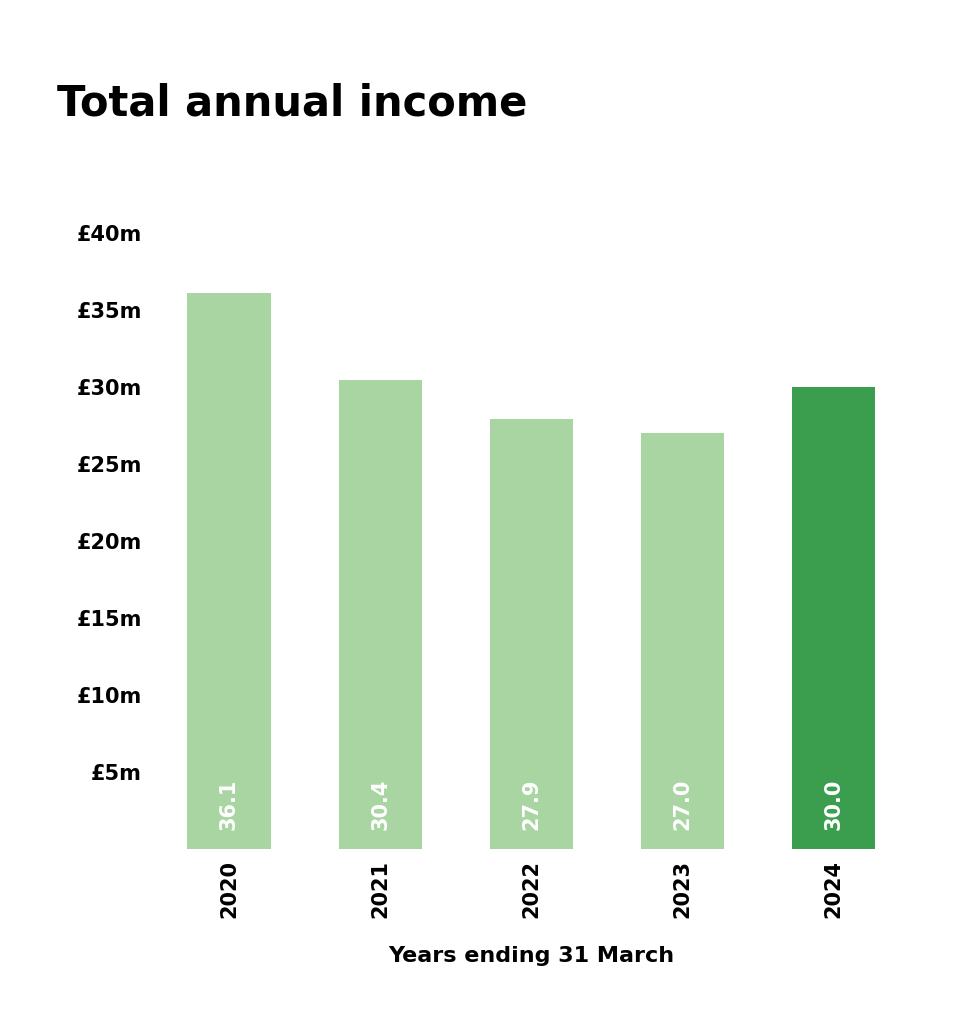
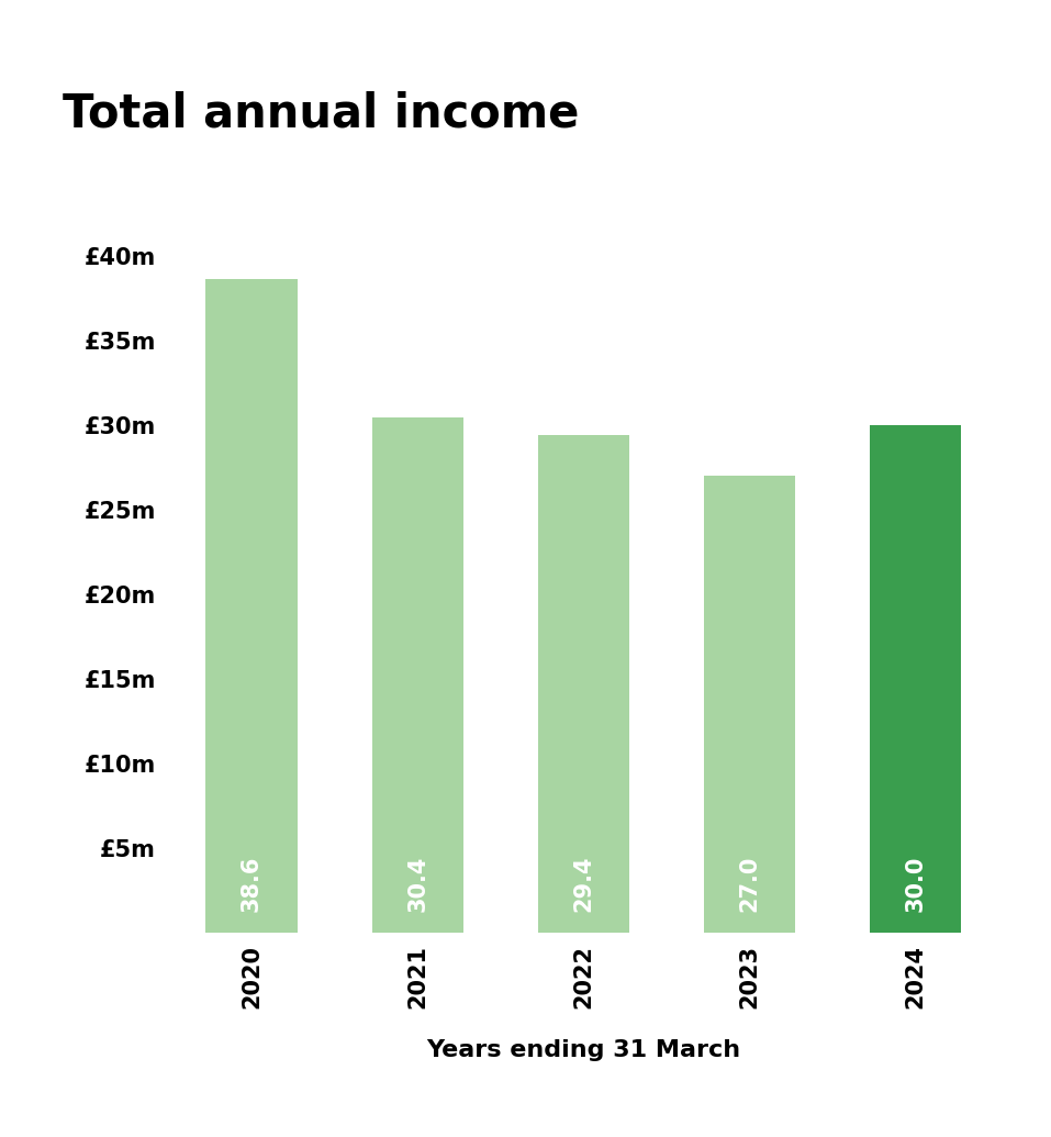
2020: 36.1 -> 38.6
2022: 27.9 -> 29.4
